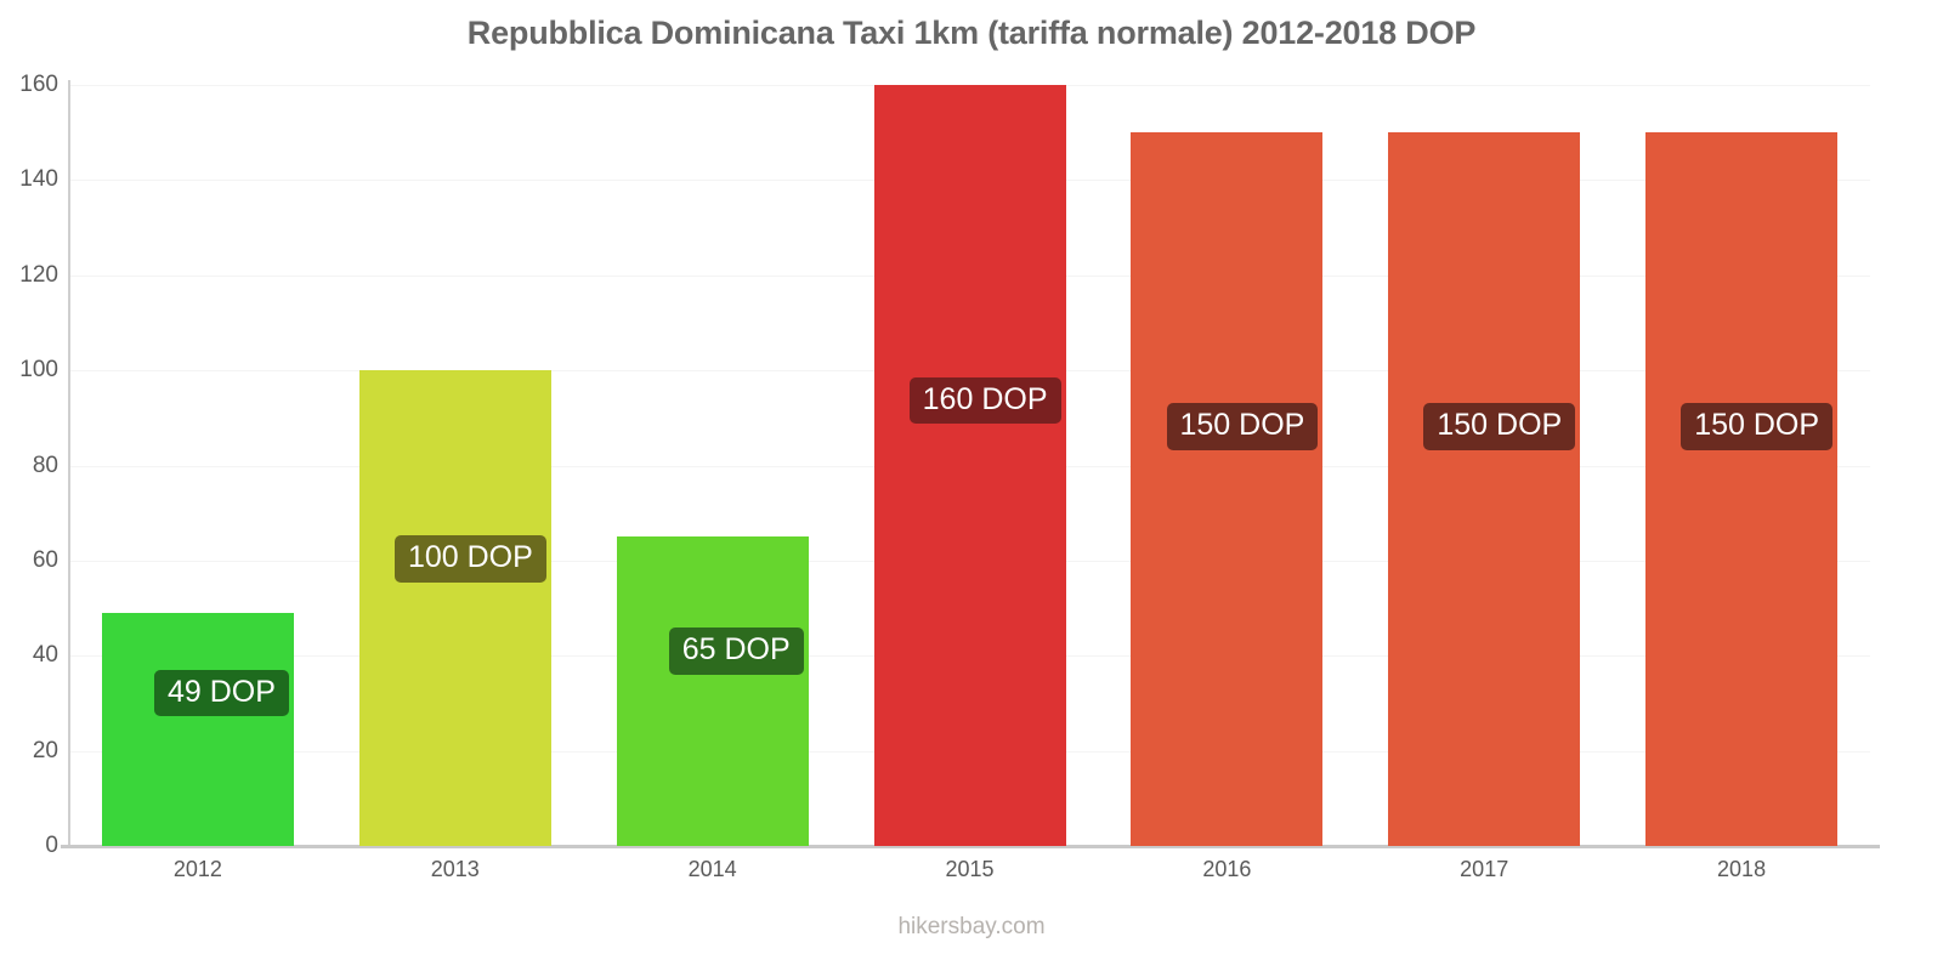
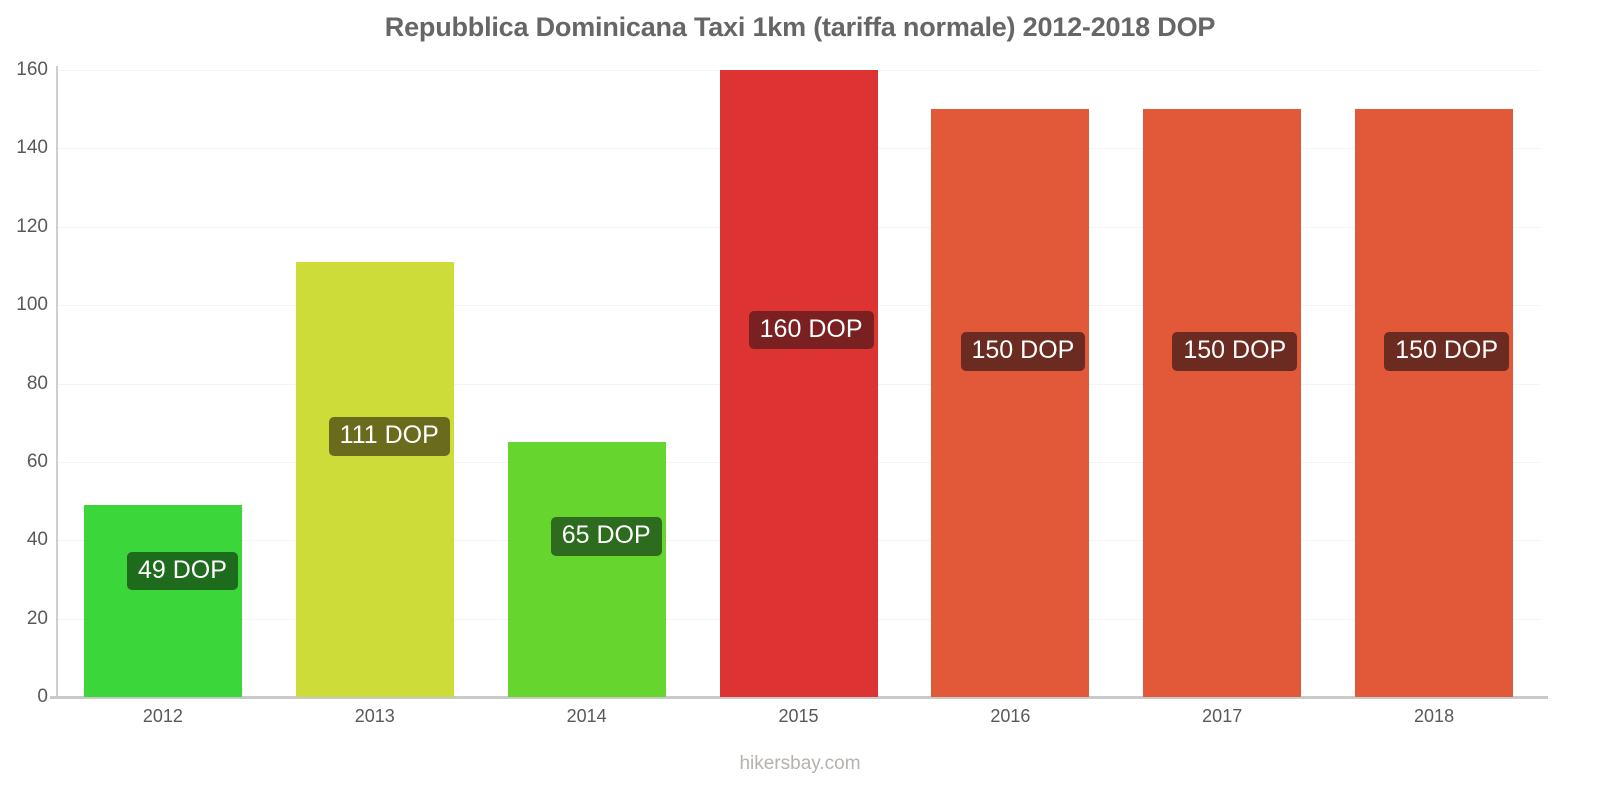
2013: 100 -> 111
